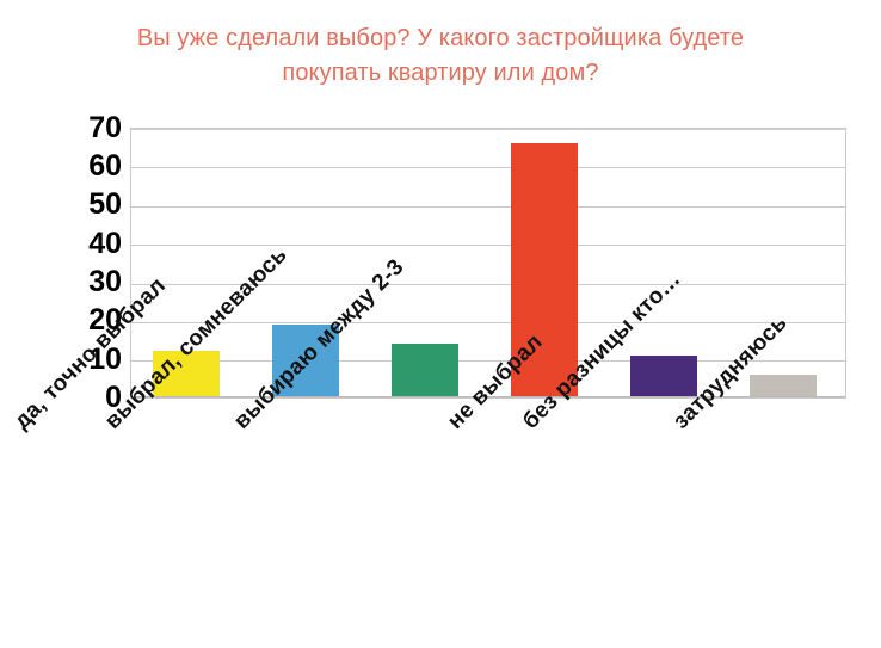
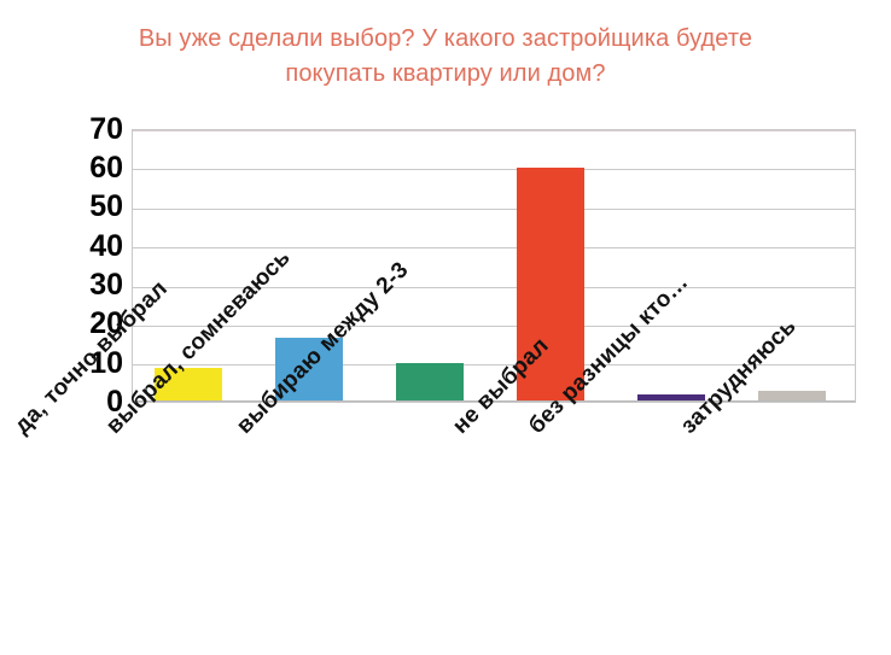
да, точно выбрал: 12 -> 9
выбрал, сомневаюсь: 19 -> 16
выбираю между 2-3: 14 -> 10
не выбрал: 66 -> 60
без разницы кто…: 11 -> 2
затрудняюсь: 6 -> 3
